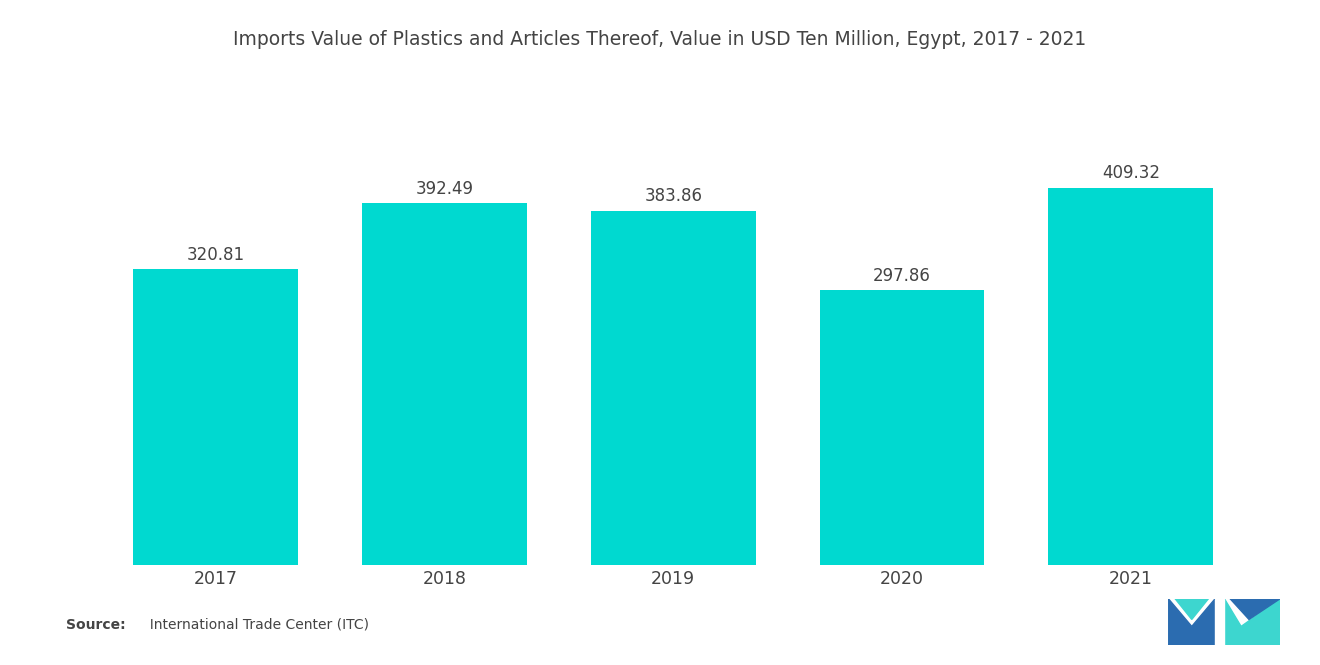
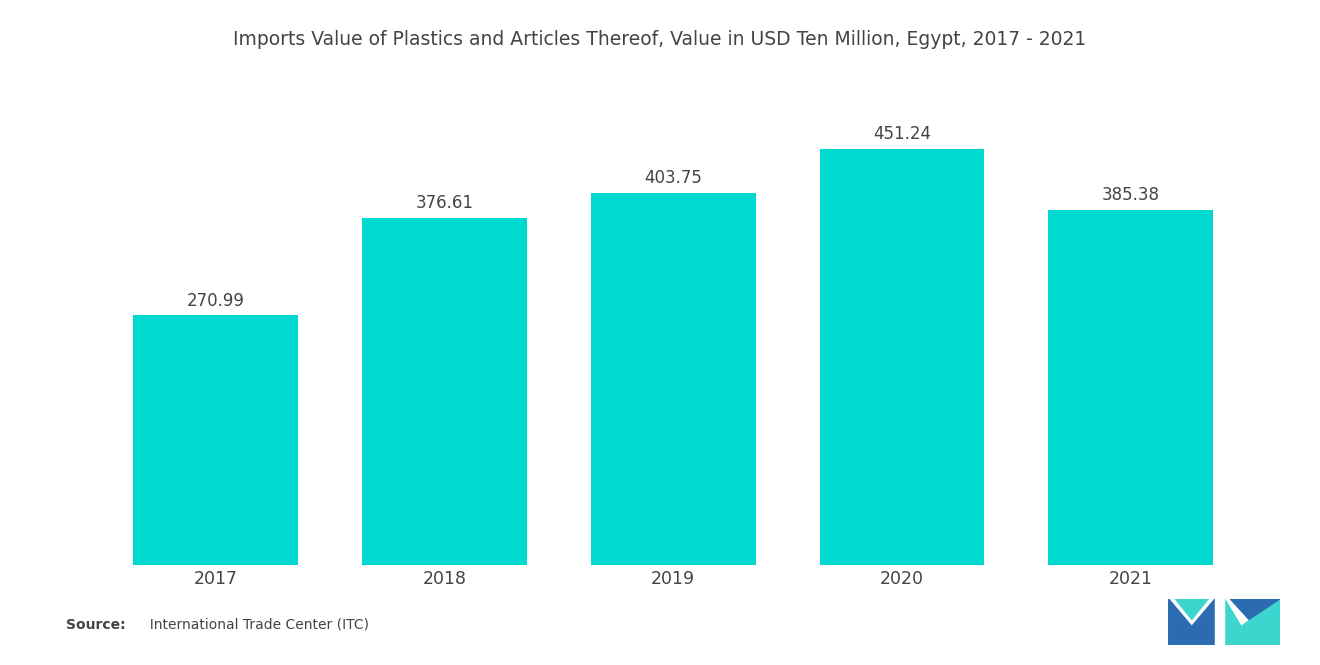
2017: 320.81 -> 270.99
2018: 392.49 -> 376.61
2019: 383.86 -> 403.75
2020: 297.86 -> 451.24
2021: 409.32 -> 385.38
